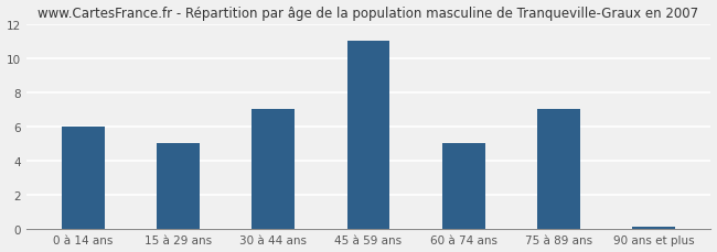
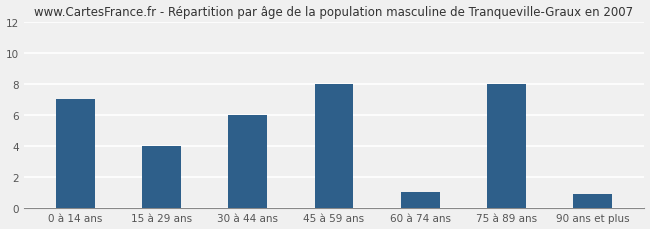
0 à 14 ans: 6.0 -> 7.0
15 à 29 ans: 5.0 -> 4.0
30 à 44 ans: 7.0 -> 6.0
45 à 59 ans: 11.0 -> 8.0
60 à 74 ans: 5.0 -> 1.0
75 à 89 ans: 7.0 -> 8.0
90 ans et plus: 0.1 -> 0.9
